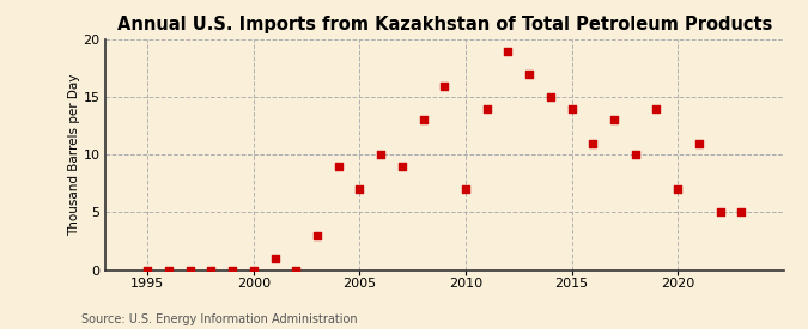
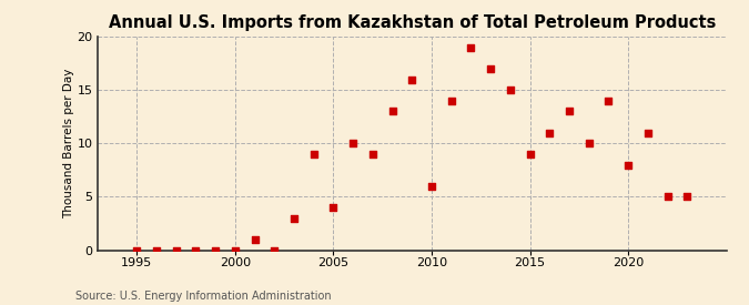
2005: 7 -> 4
2010: 7 -> 6
2015: 14 -> 9
2020: 7 -> 8
